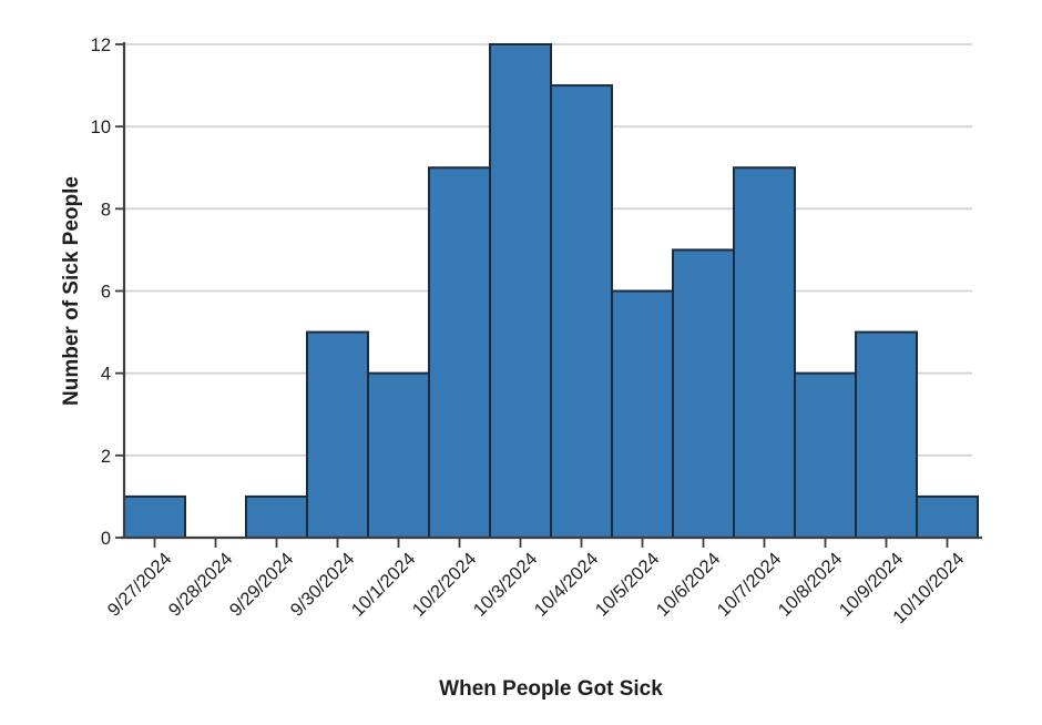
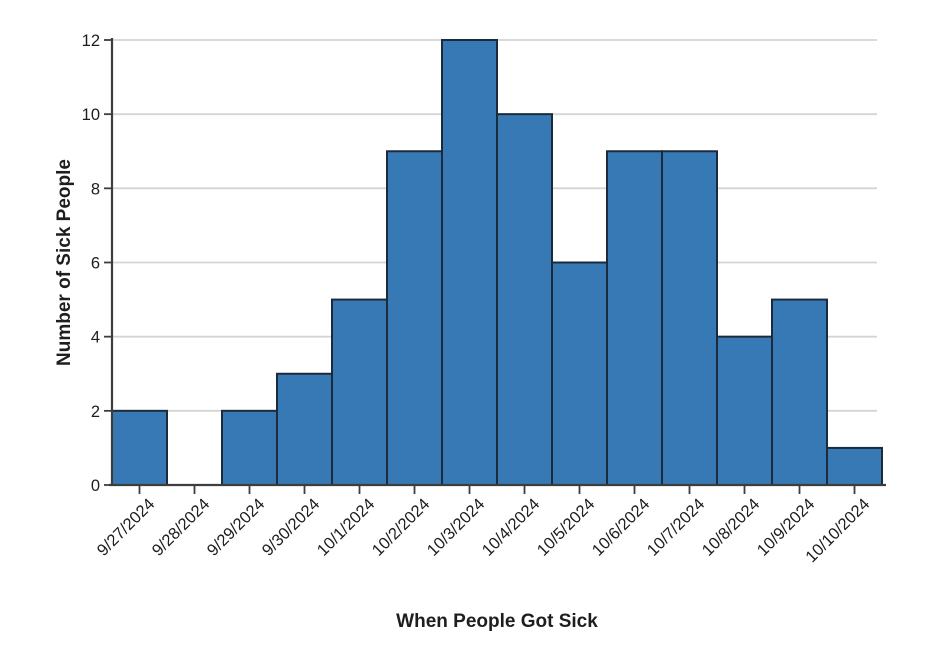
9/27/2024: 1 -> 2
9/29/2024: 1 -> 2
9/30/2024: 5 -> 3
10/1/2024: 4 -> 5
10/4/2024: 11 -> 10
10/6/2024: 7 -> 9
